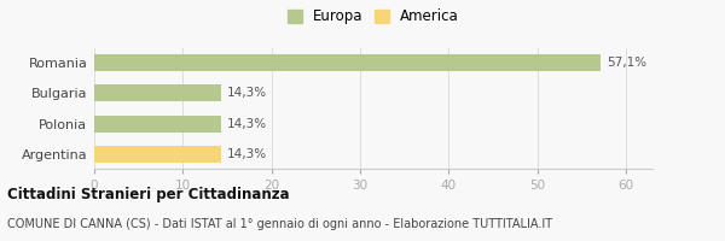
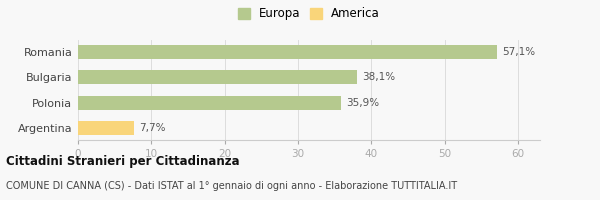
Bulgaria: 14,3% -> 38,1%
Polonia: 14,3% -> 35,9%
Argentina: 14,3% -> 7,7%
